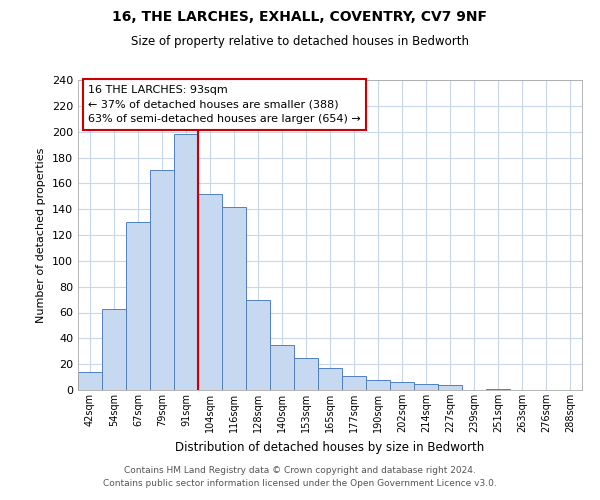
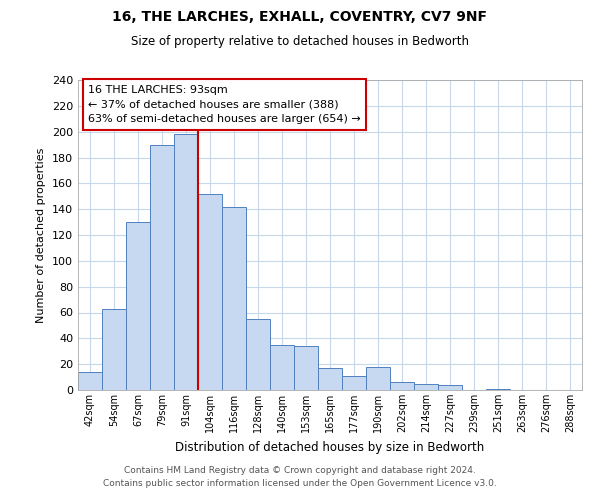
79sqm: 170 -> 190
128sqm: 70 -> 55
153sqm: 25 -> 34
190sqm: 8 -> 18
